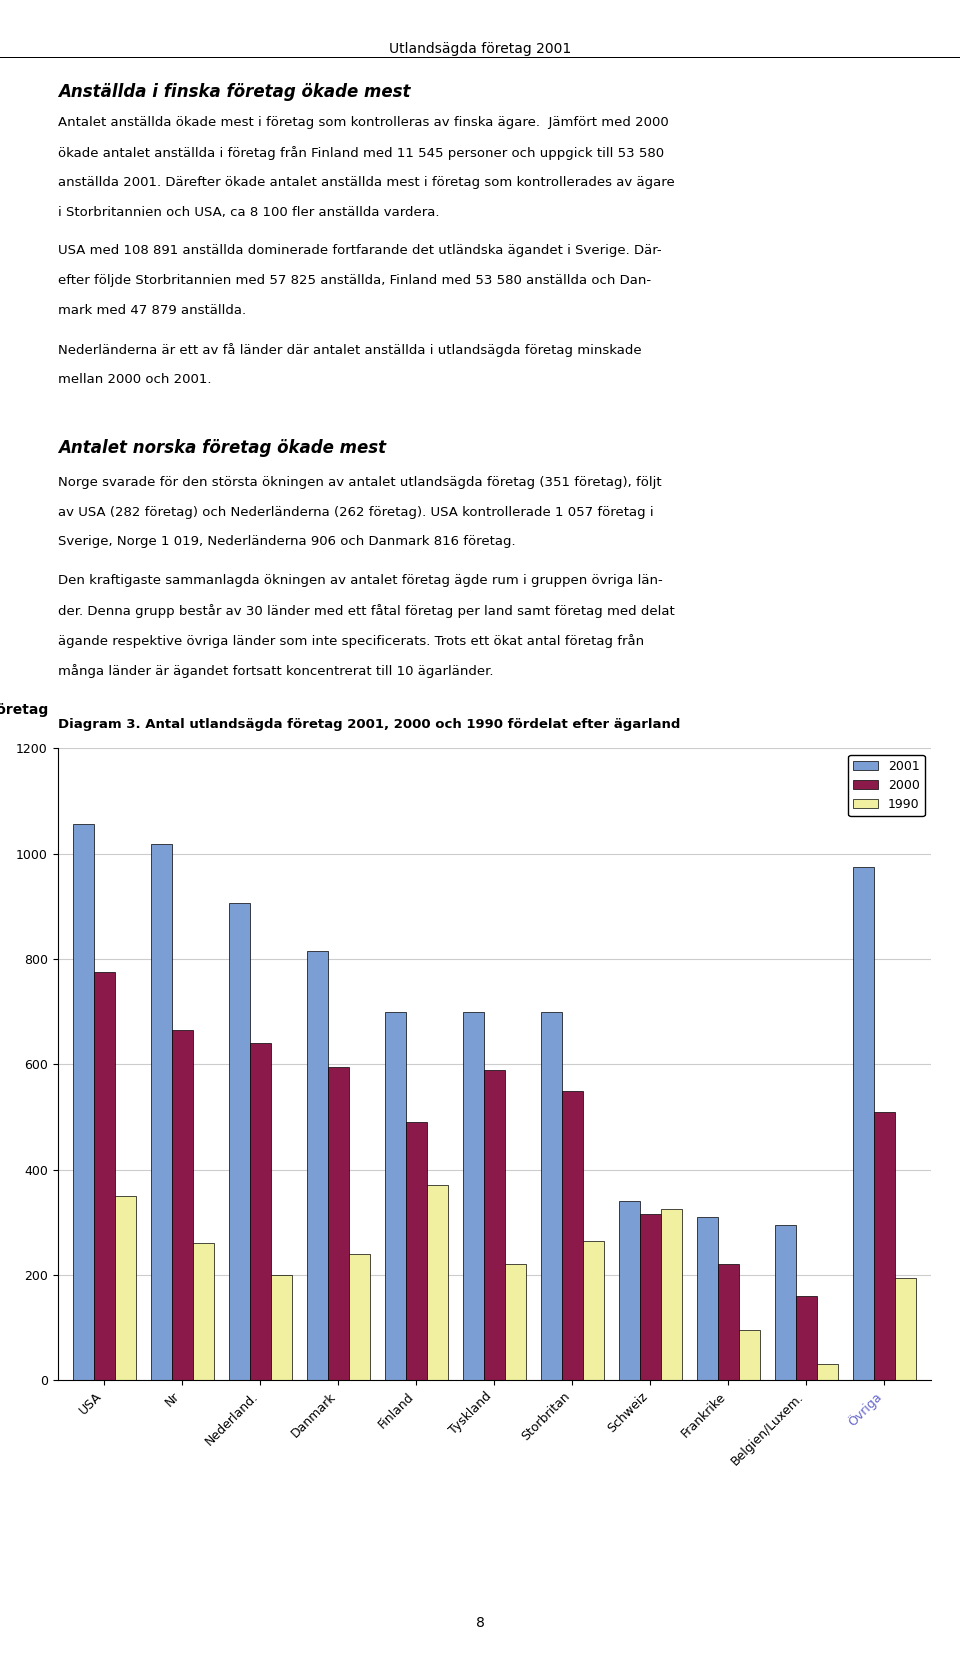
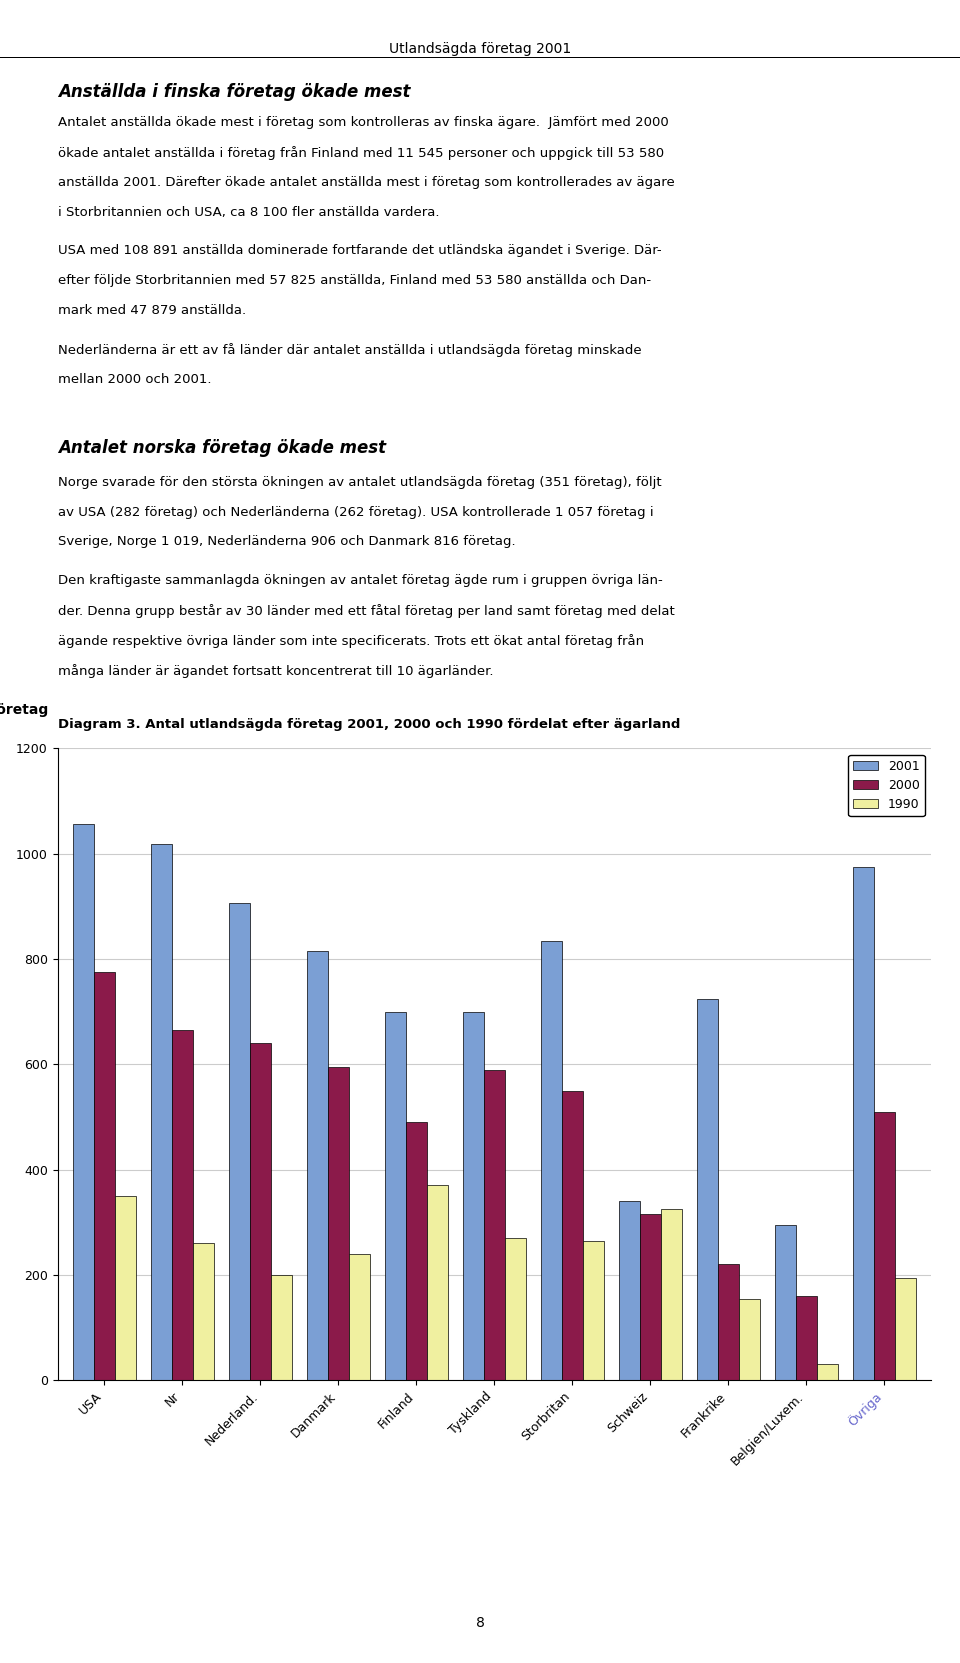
1990/Tyskland: 220 -> 270
2001/Storbritan: 700 -> 834
2001/Frankrike: 310 -> 724
1990/Frankrike: 95 -> 154
